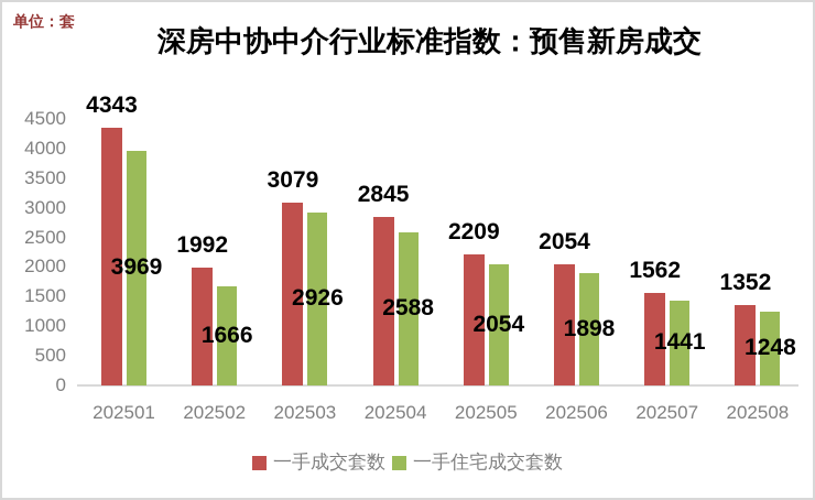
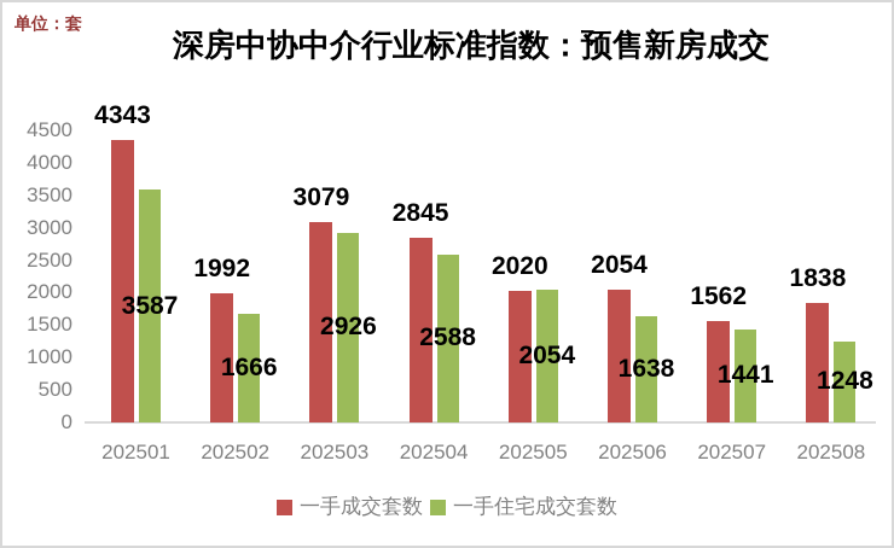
一手住宅成交套数/202501: 3969 -> 3587
一手成交套数/202505: 2209 -> 2020
一手住宅成交套数/202506: 1898 -> 1638
一手成交套数/202508: 1352 -> 1838
